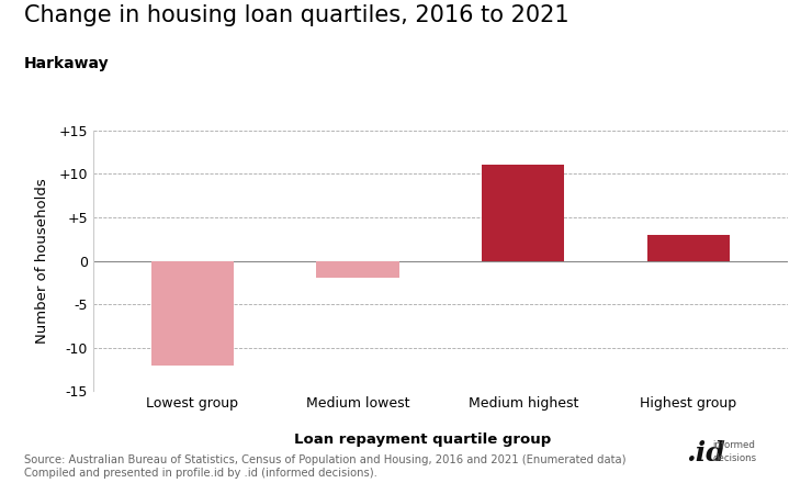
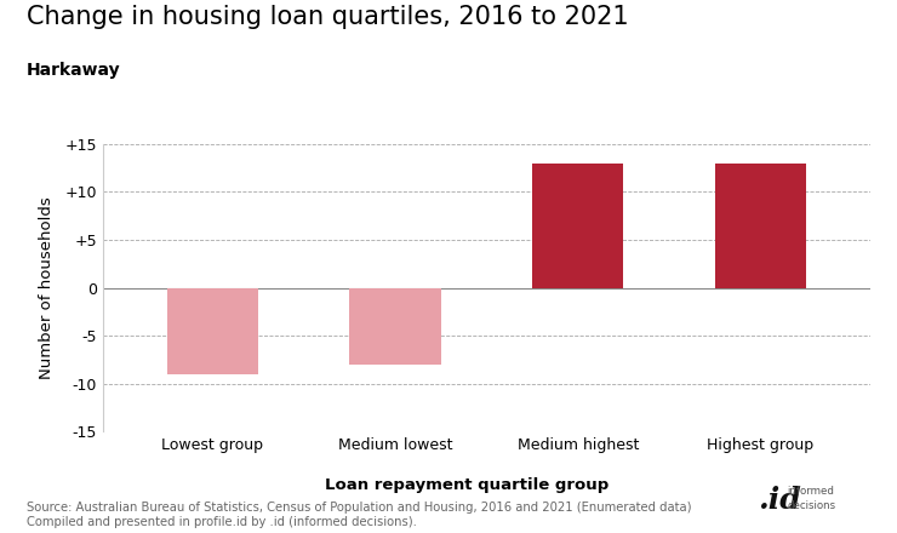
Lowest group: -12 -> -9
Medium lowest: -2 -> -8
Medium highest: 11 -> 13
Highest group: 3 -> 13
